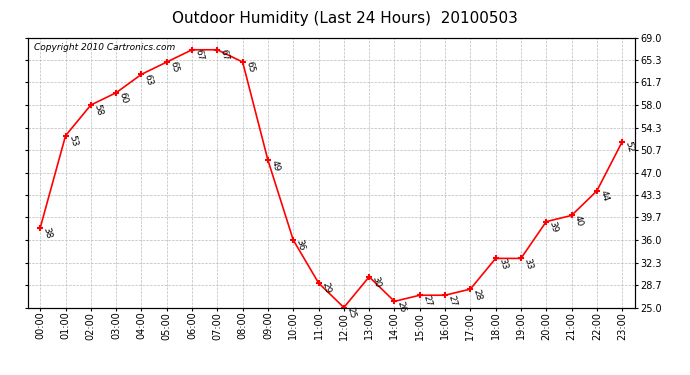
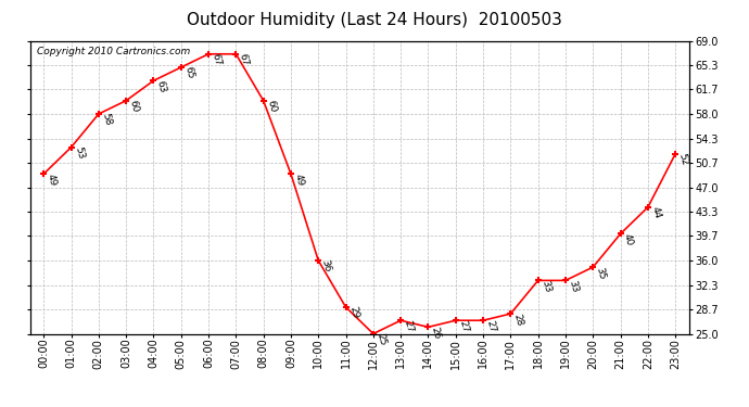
00:00: 38 -> 49
08:00: 65 -> 60
13:00: 30 -> 27
20:00: 39 -> 35
